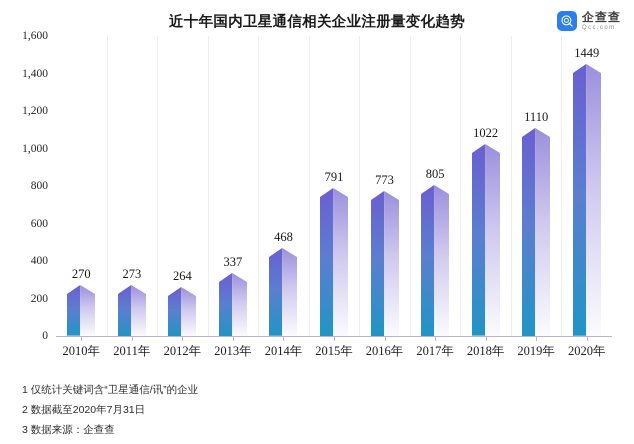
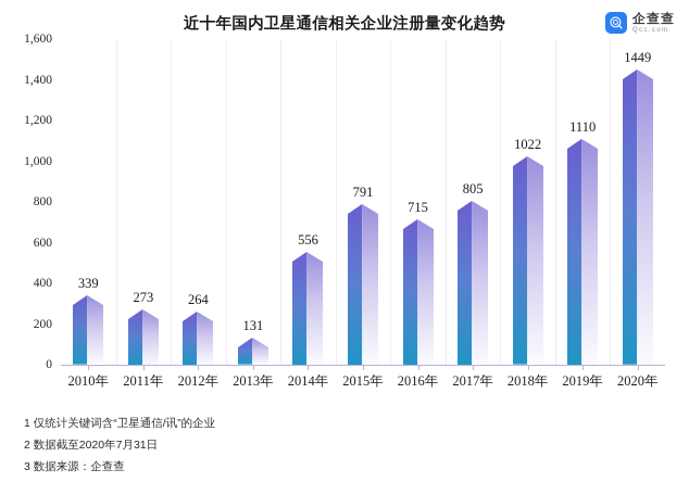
2010年: 270 -> 339
2013年: 337 -> 131
2014年: 468 -> 556
2016年: 773 -> 715
